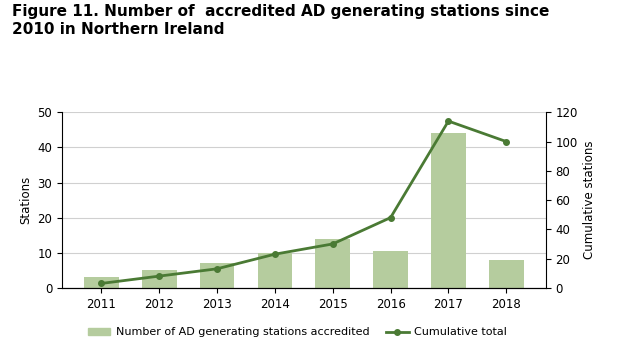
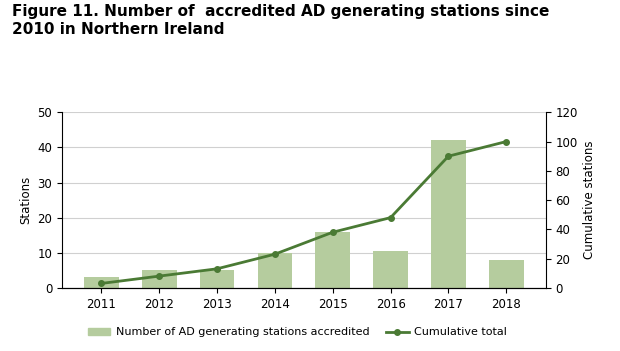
Number of AD generating stations accredited/2013: 7.0 -> 5.0
Number of AD generating stations accredited/2015: 14.0 -> 16.0
Cumulative total/2015: 30 -> 38
Number of AD generating stations accredited/2017: 44.0 -> 42.0
Cumulative total/2017: 114 -> 90
